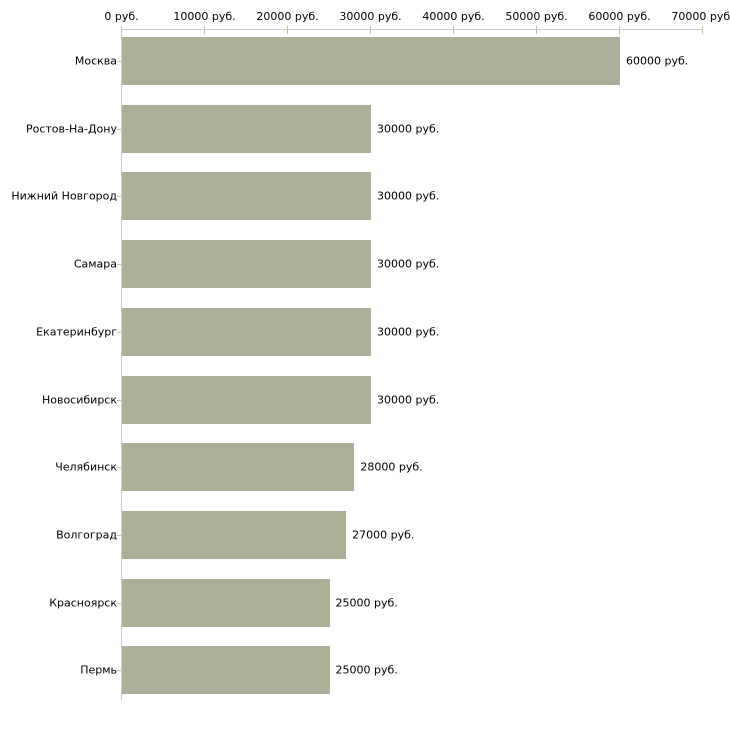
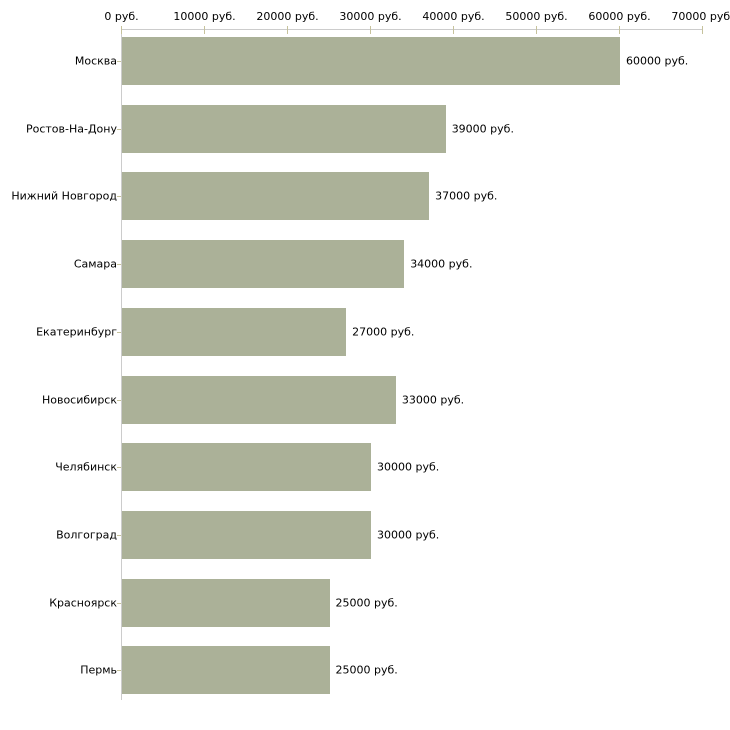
Ростов-На-Дону: 30000 -> 39000
Нижний Новгород: 30000 -> 37000
Самара: 30000 -> 34000
Екатеринбург: 30000 -> 27000
Новосибирск: 30000 -> 33000
Челябинск: 28000 -> 30000
Волгоград: 27000 -> 30000
